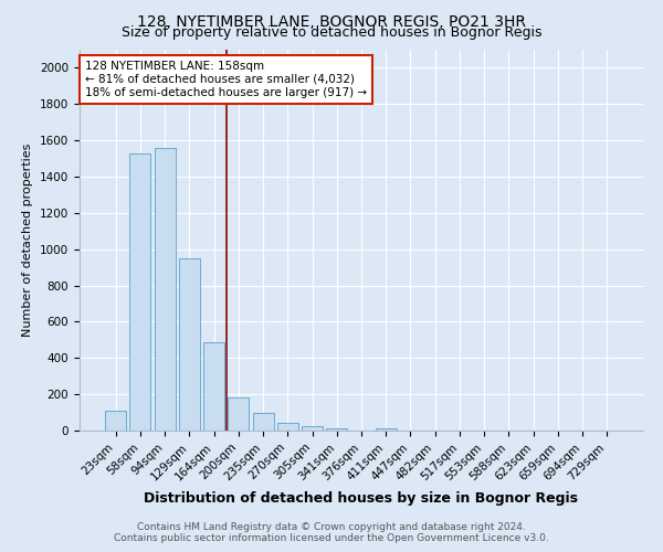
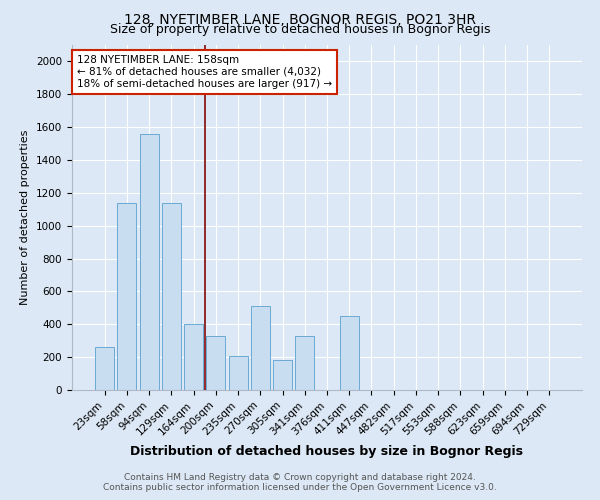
23sqm: 110 -> 260
58sqm: 1530 -> 1140
129sqm: 950 -> 1140
164sqm: 490 -> 400
200sqm: 180 -> 330
235sqm: 100 -> 210
270sqm: 40 -> 510
305sqm: 20 -> 180
341sqm: 10 -> 330
411sqm: 20 -> 450
